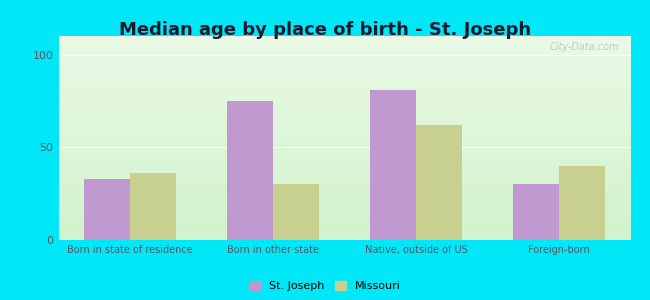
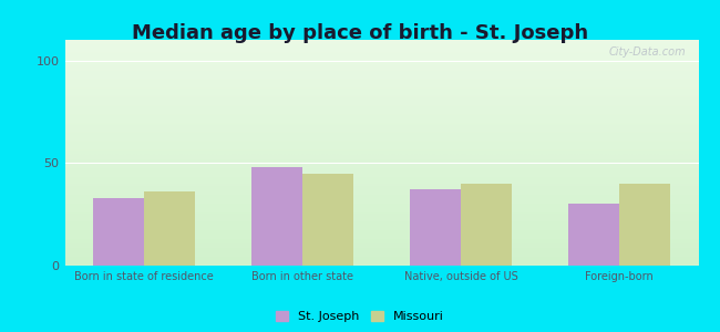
St. Joseph/Born in other state: 75 -> 48
Missouri/Born in other state: 30 -> 45
St. Joseph/Native, outside of US: 81 -> 37
Missouri/Native, outside of US: 62 -> 40
